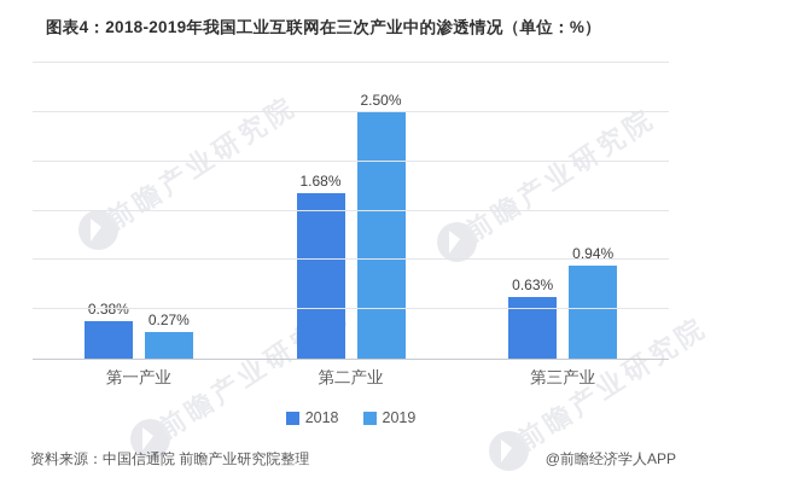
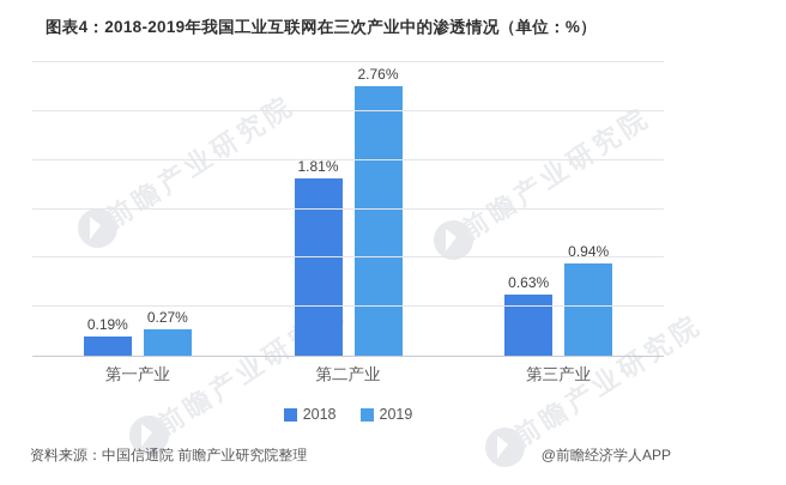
2018/第一产业: 0.38% -> 0.19%
2018/第二产业: 1.68% -> 1.81%
2019/第二产业: 2.50% -> 2.76%
